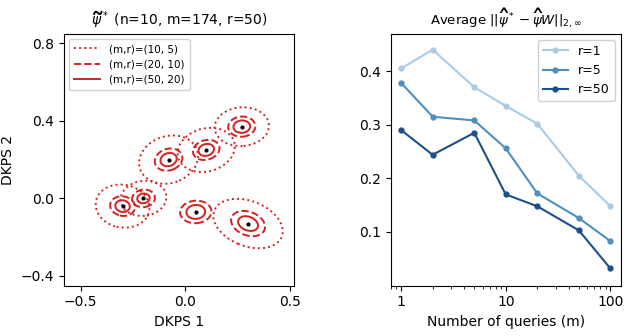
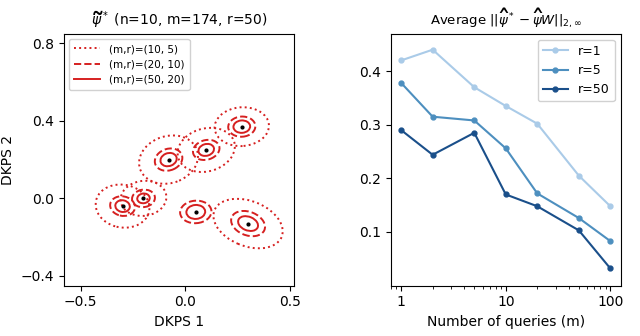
r=1/1: 0.405 -> 0.420
